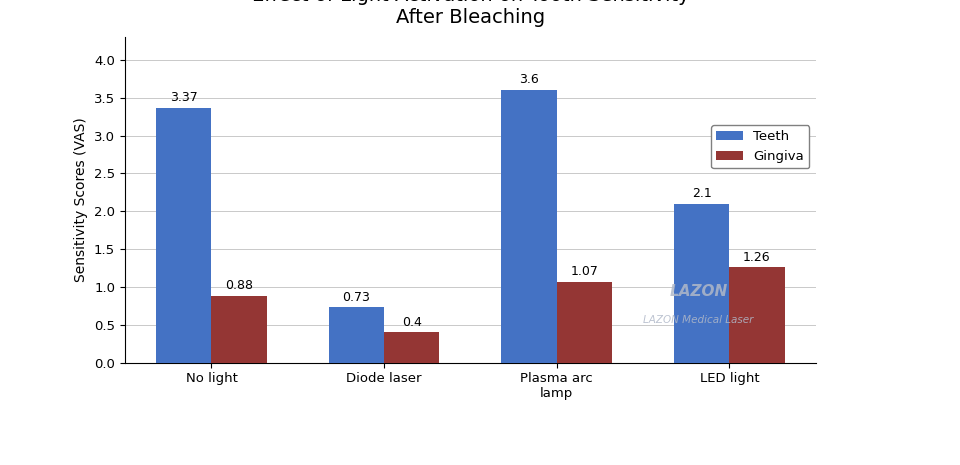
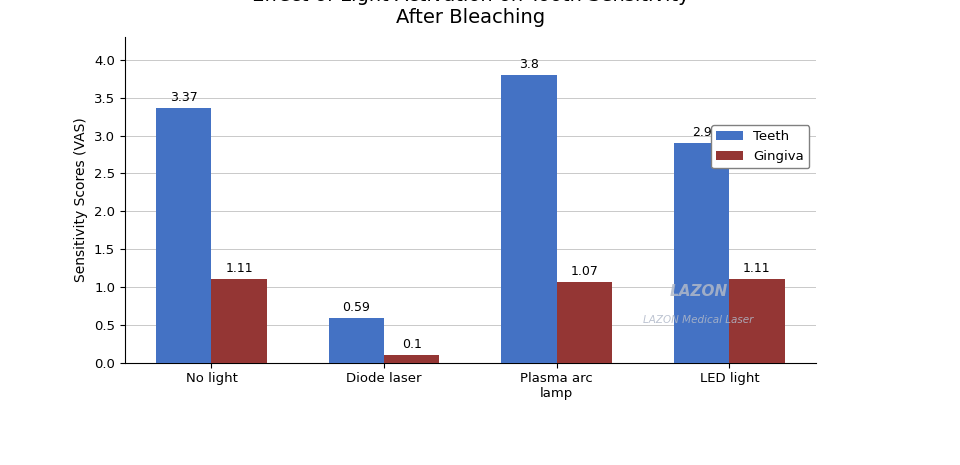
Gingiva/No light: 0.88 -> 1.11
Teeth/Diode laser: 0.73 -> 0.59
Gingiva/Diode laser: 0.4 -> 0.1
Teeth/Plasma arc lamp: 3.6 -> 3.8
Teeth/LED light: 2.1 -> 2.9
Gingiva/LED light: 1.26 -> 1.11
